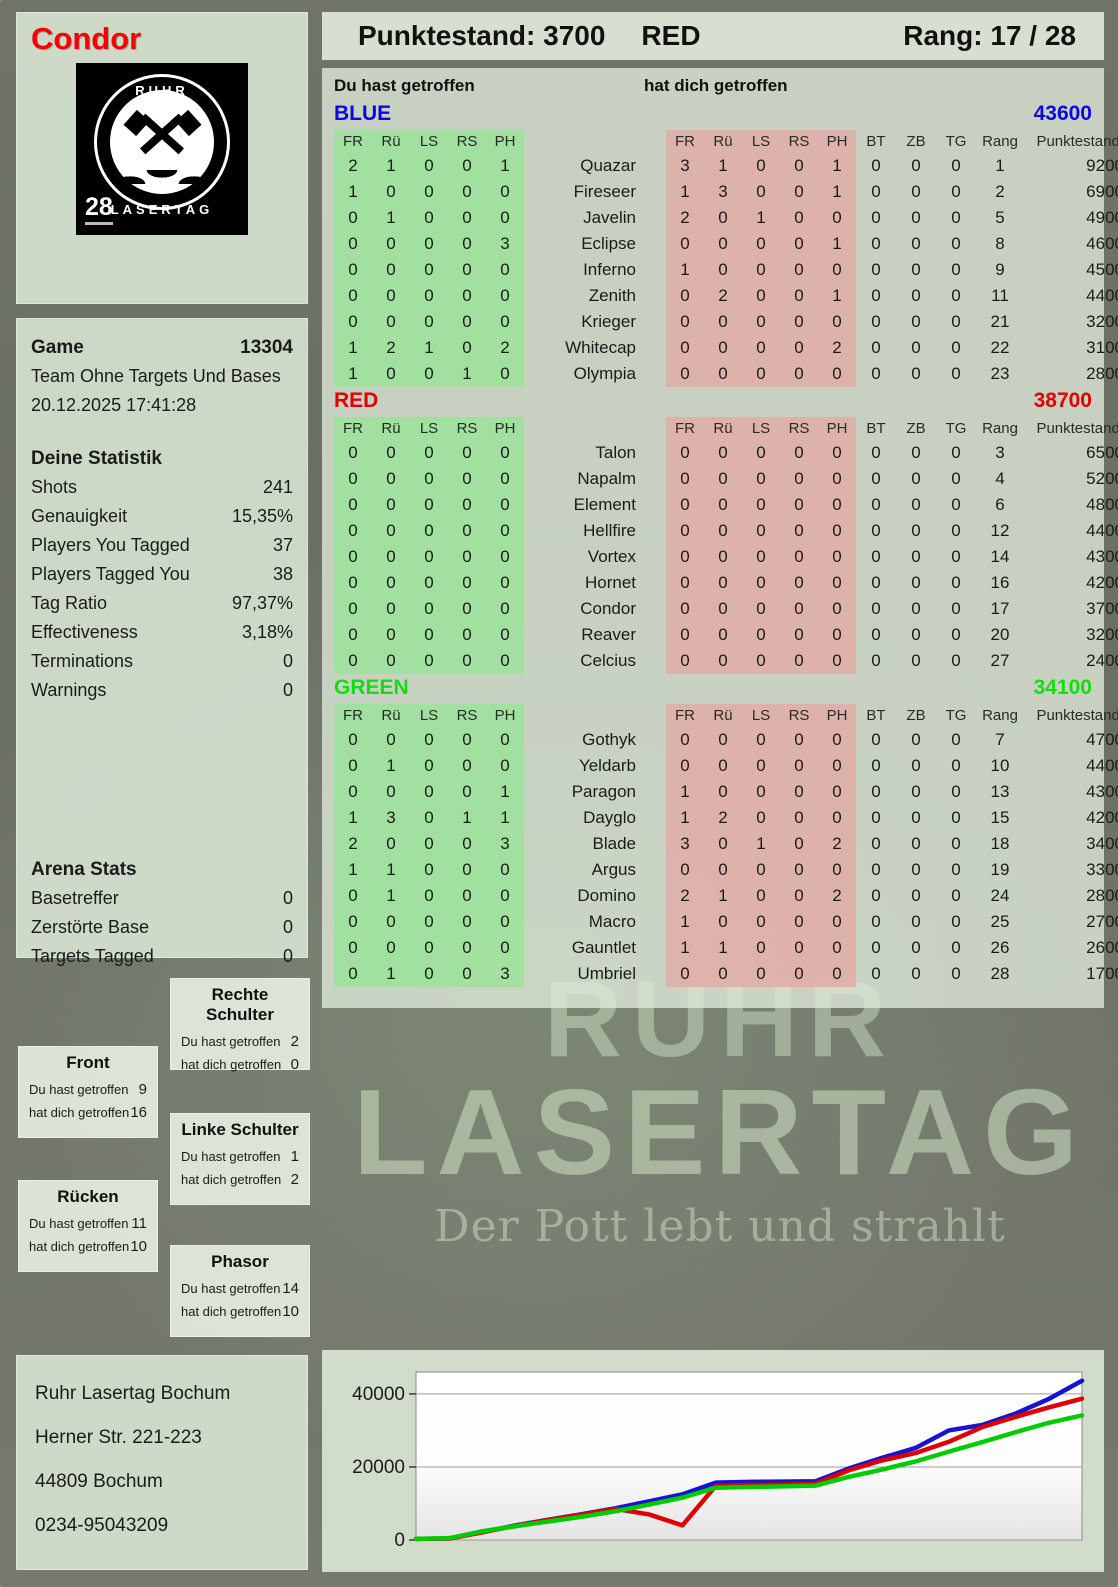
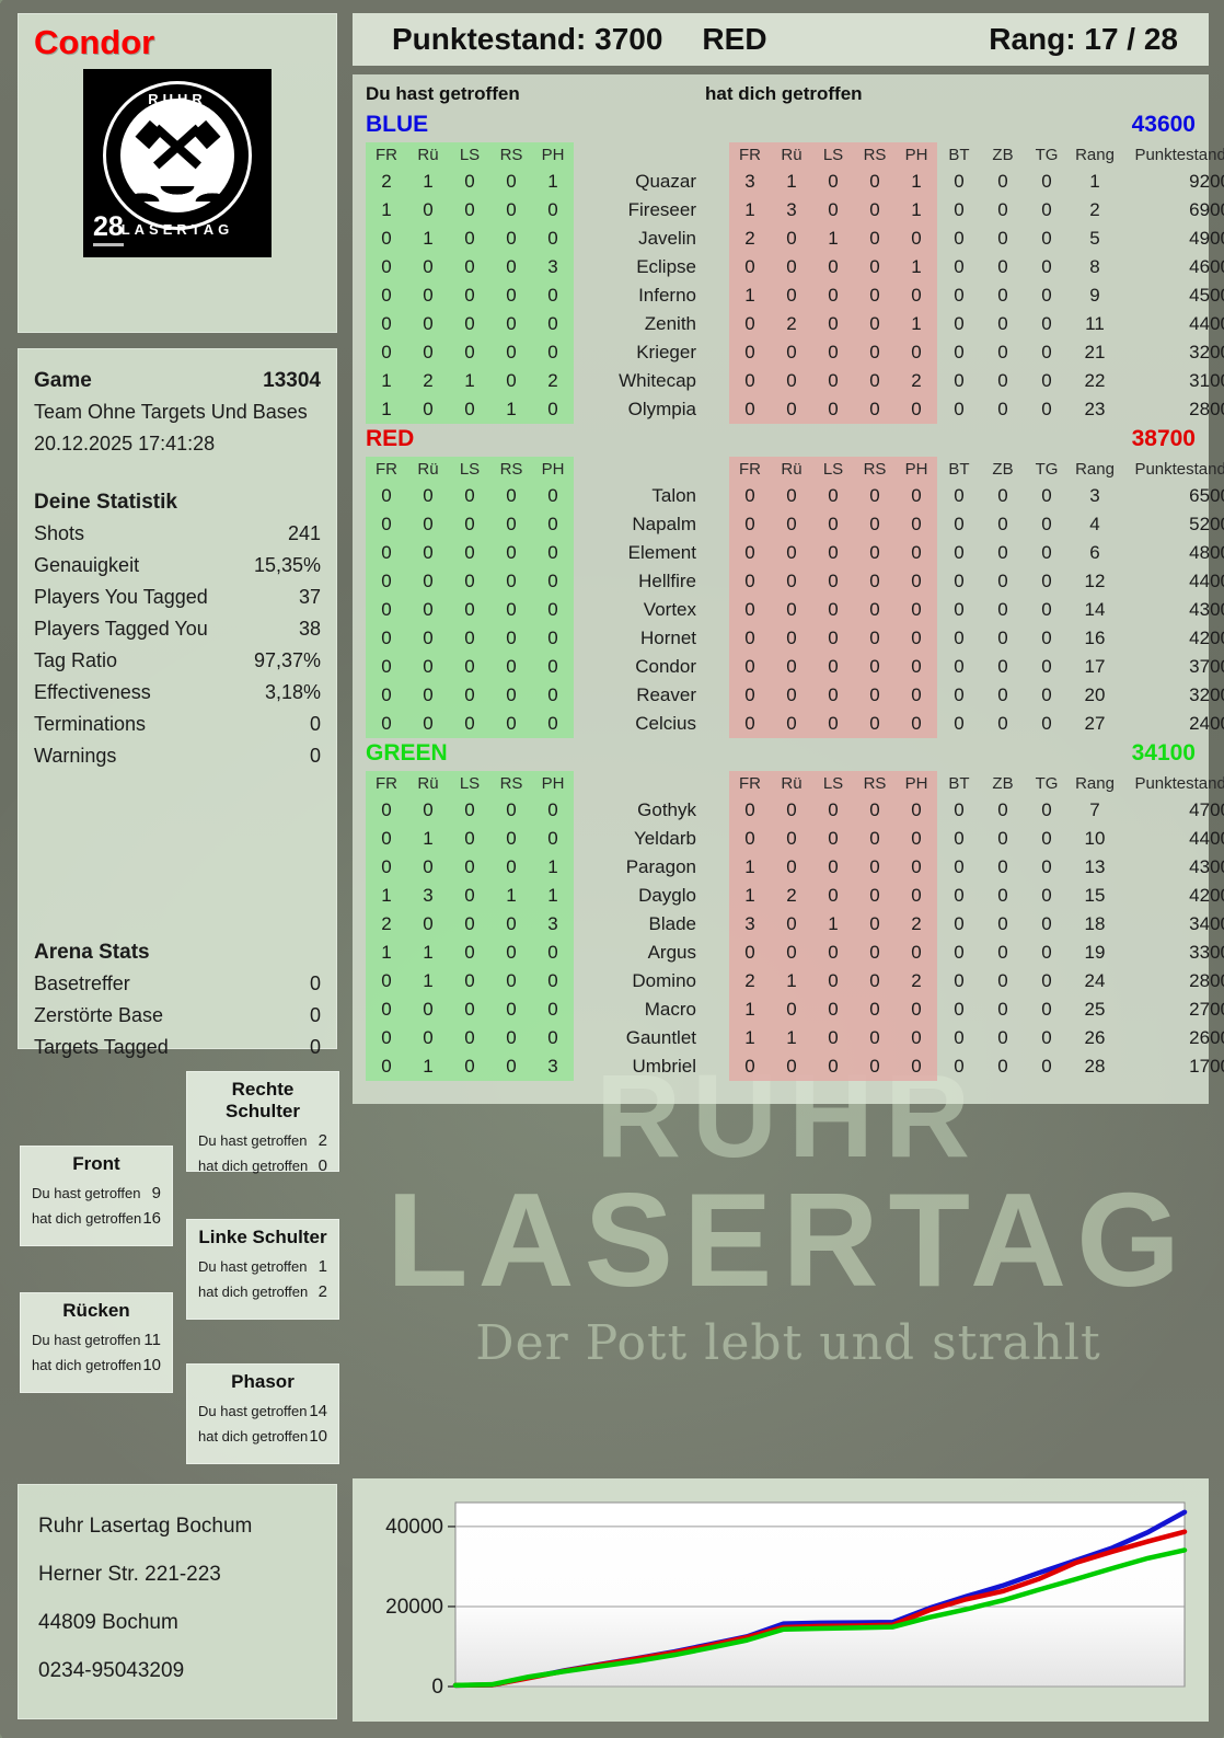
RED/7: 7000 -> 10000
RED/8: 4000 -> 12000
BLUE/16: 30000 -> 28000
